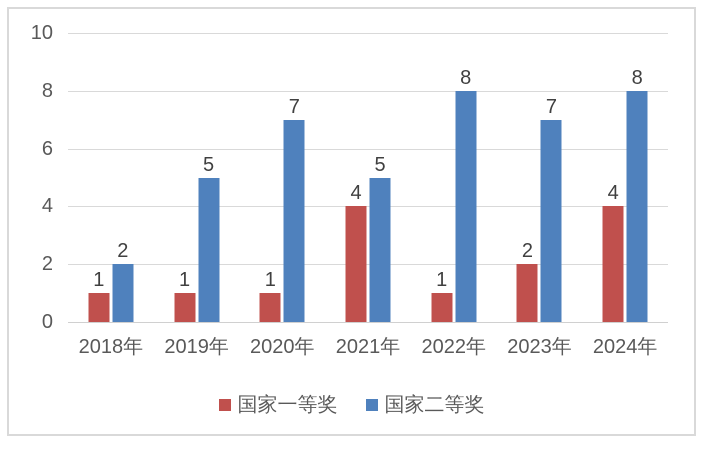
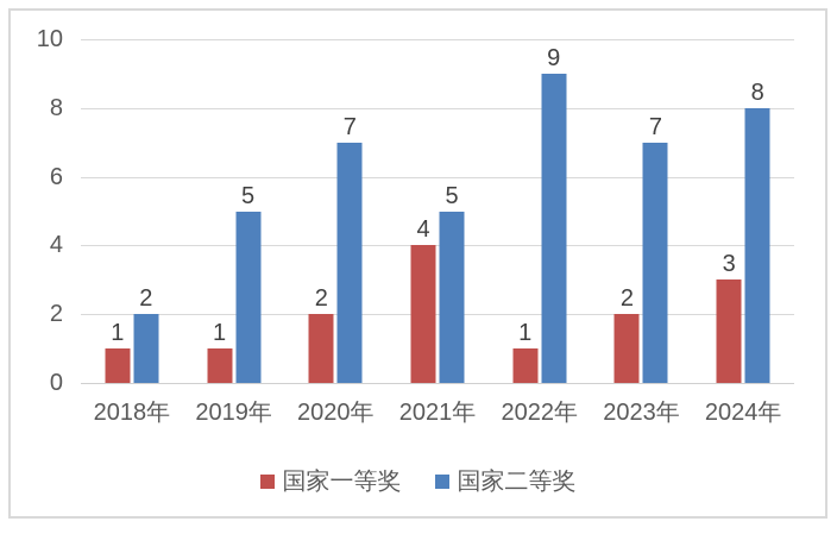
国家一等奖/2020年: 1 -> 2
国家二等奖/2022年: 8 -> 9
国家一等奖/2024年: 4 -> 3
